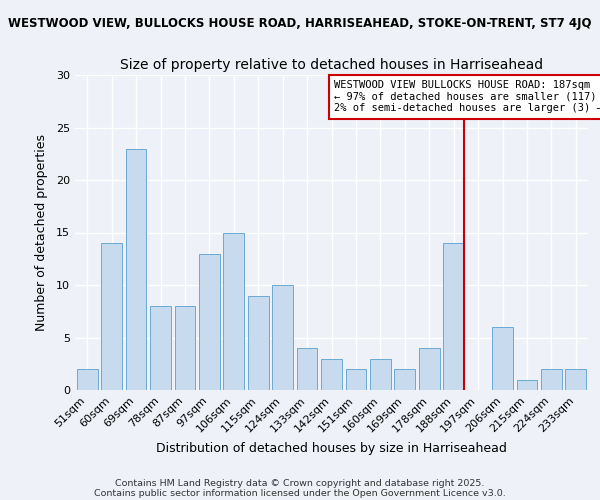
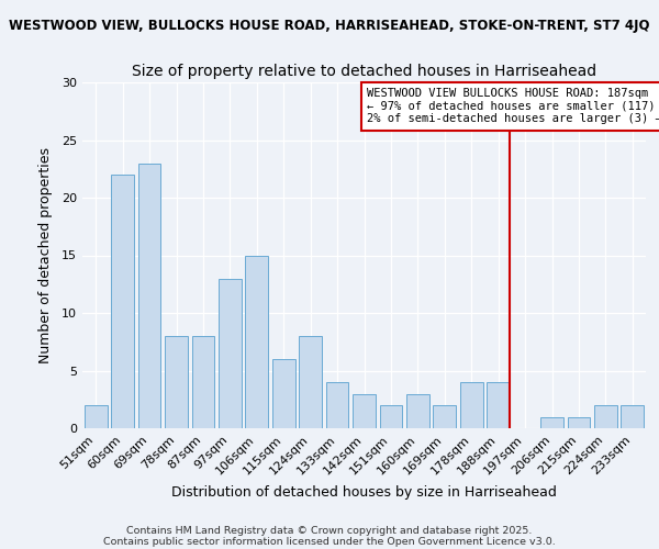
60sqm: 14 -> 22
115sqm: 9 -> 6
124sqm: 10 -> 8
188sqm: 14 -> 4
206sqm: 6 -> 1
